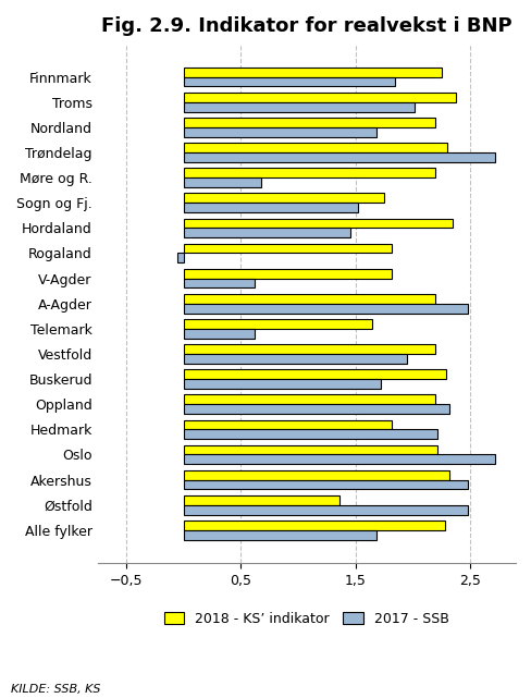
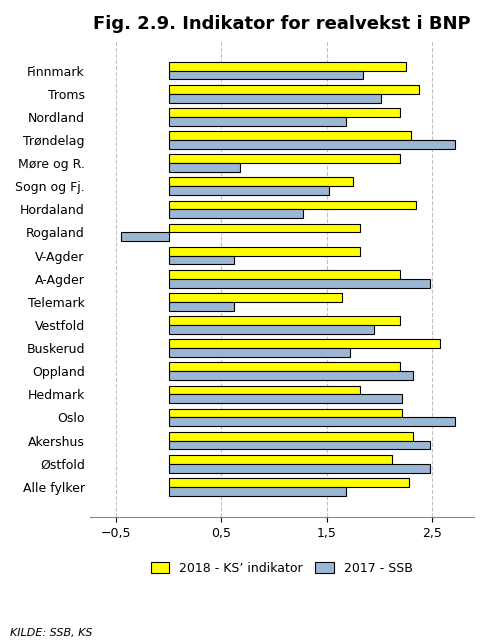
2017 - SSB/Hordaland: 1,46 -> 1,28
2017 - SSB/Rogaland: -0,05 -> -0,45
2018 - KS’ indikator/Buskerud: 2,29 -> 2,58
2018 - KS’ indikator/Østfold: 1,36 -> 2,12
